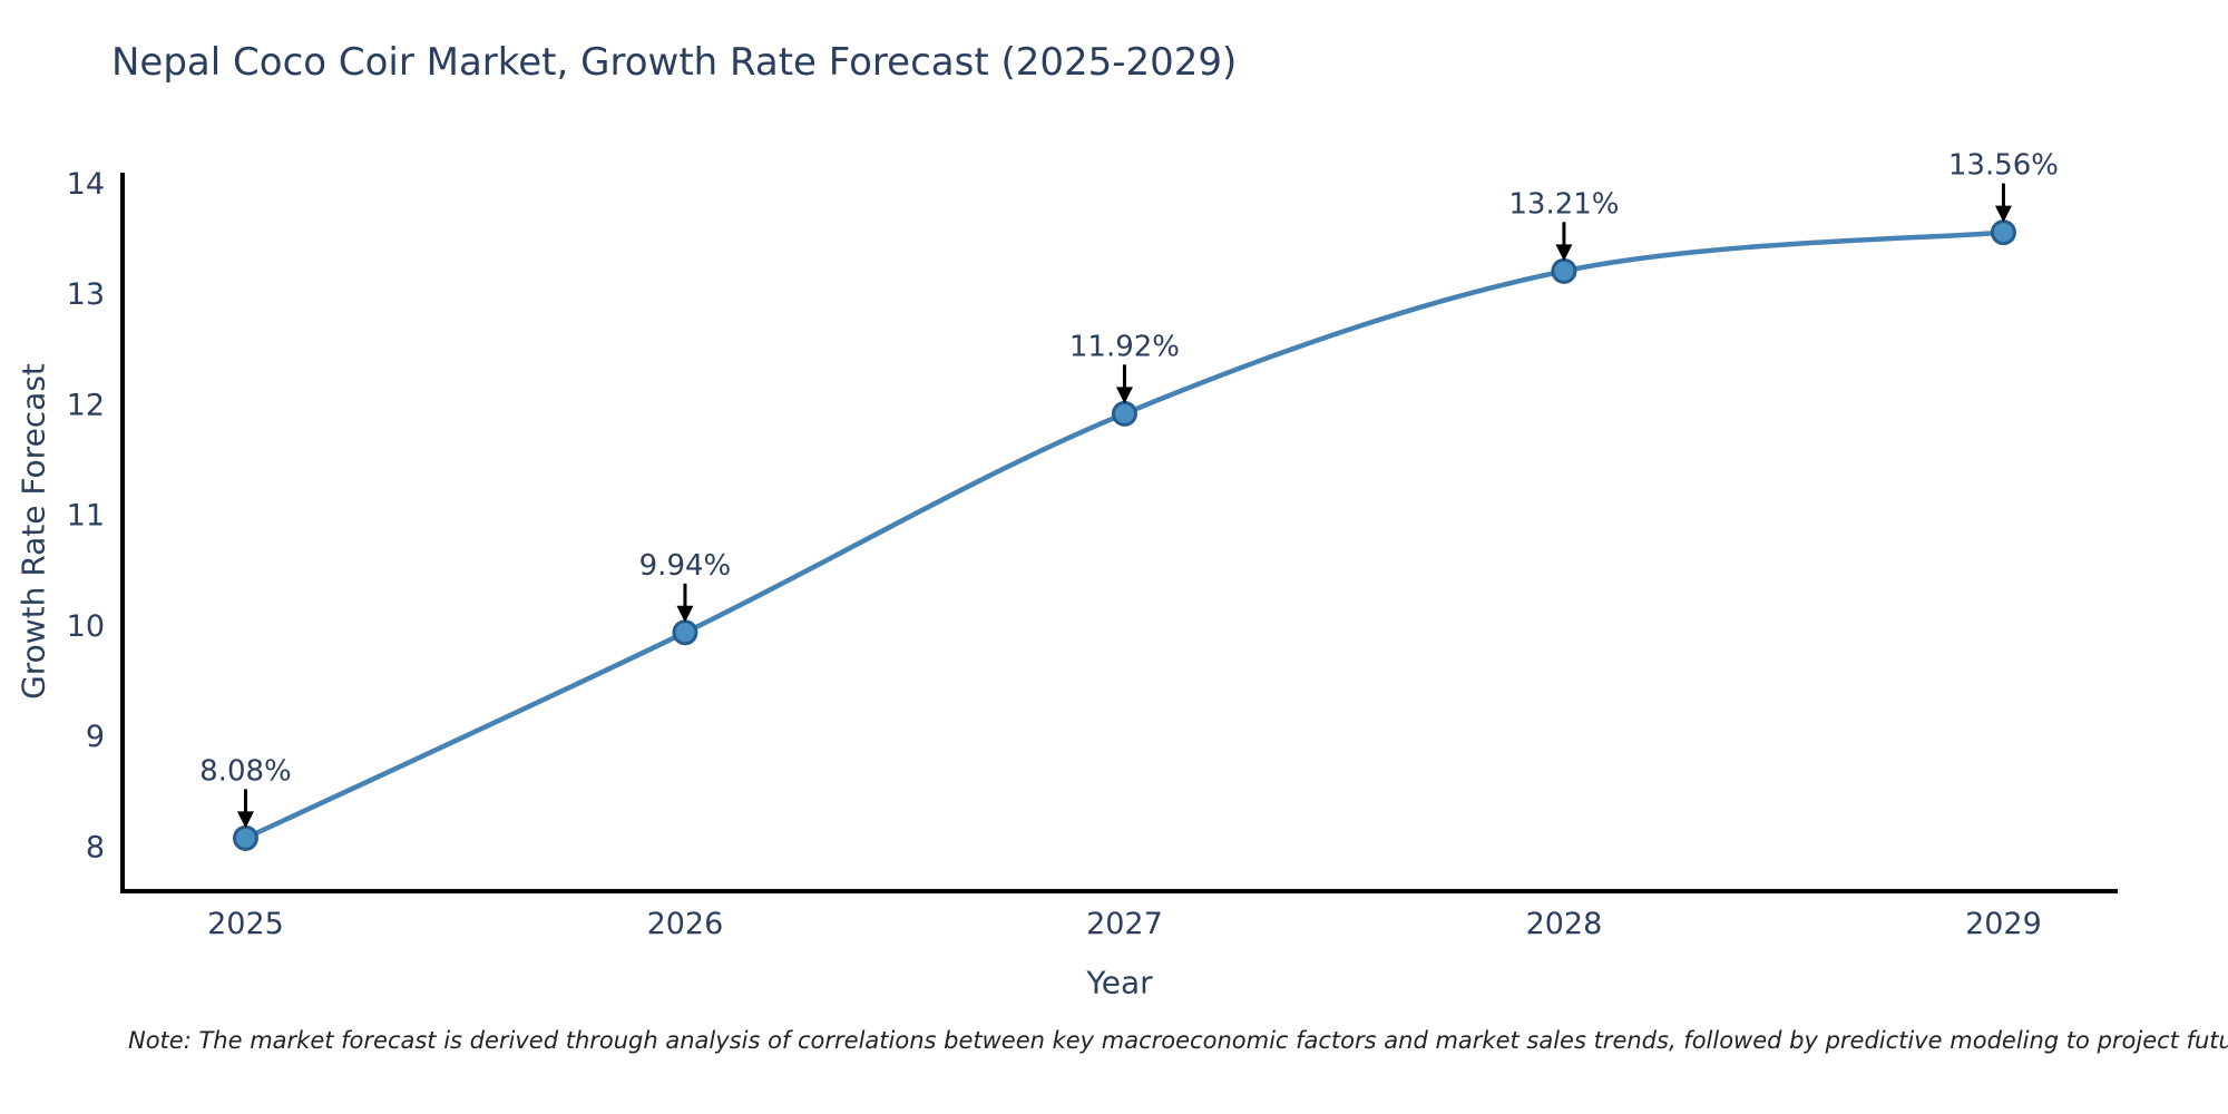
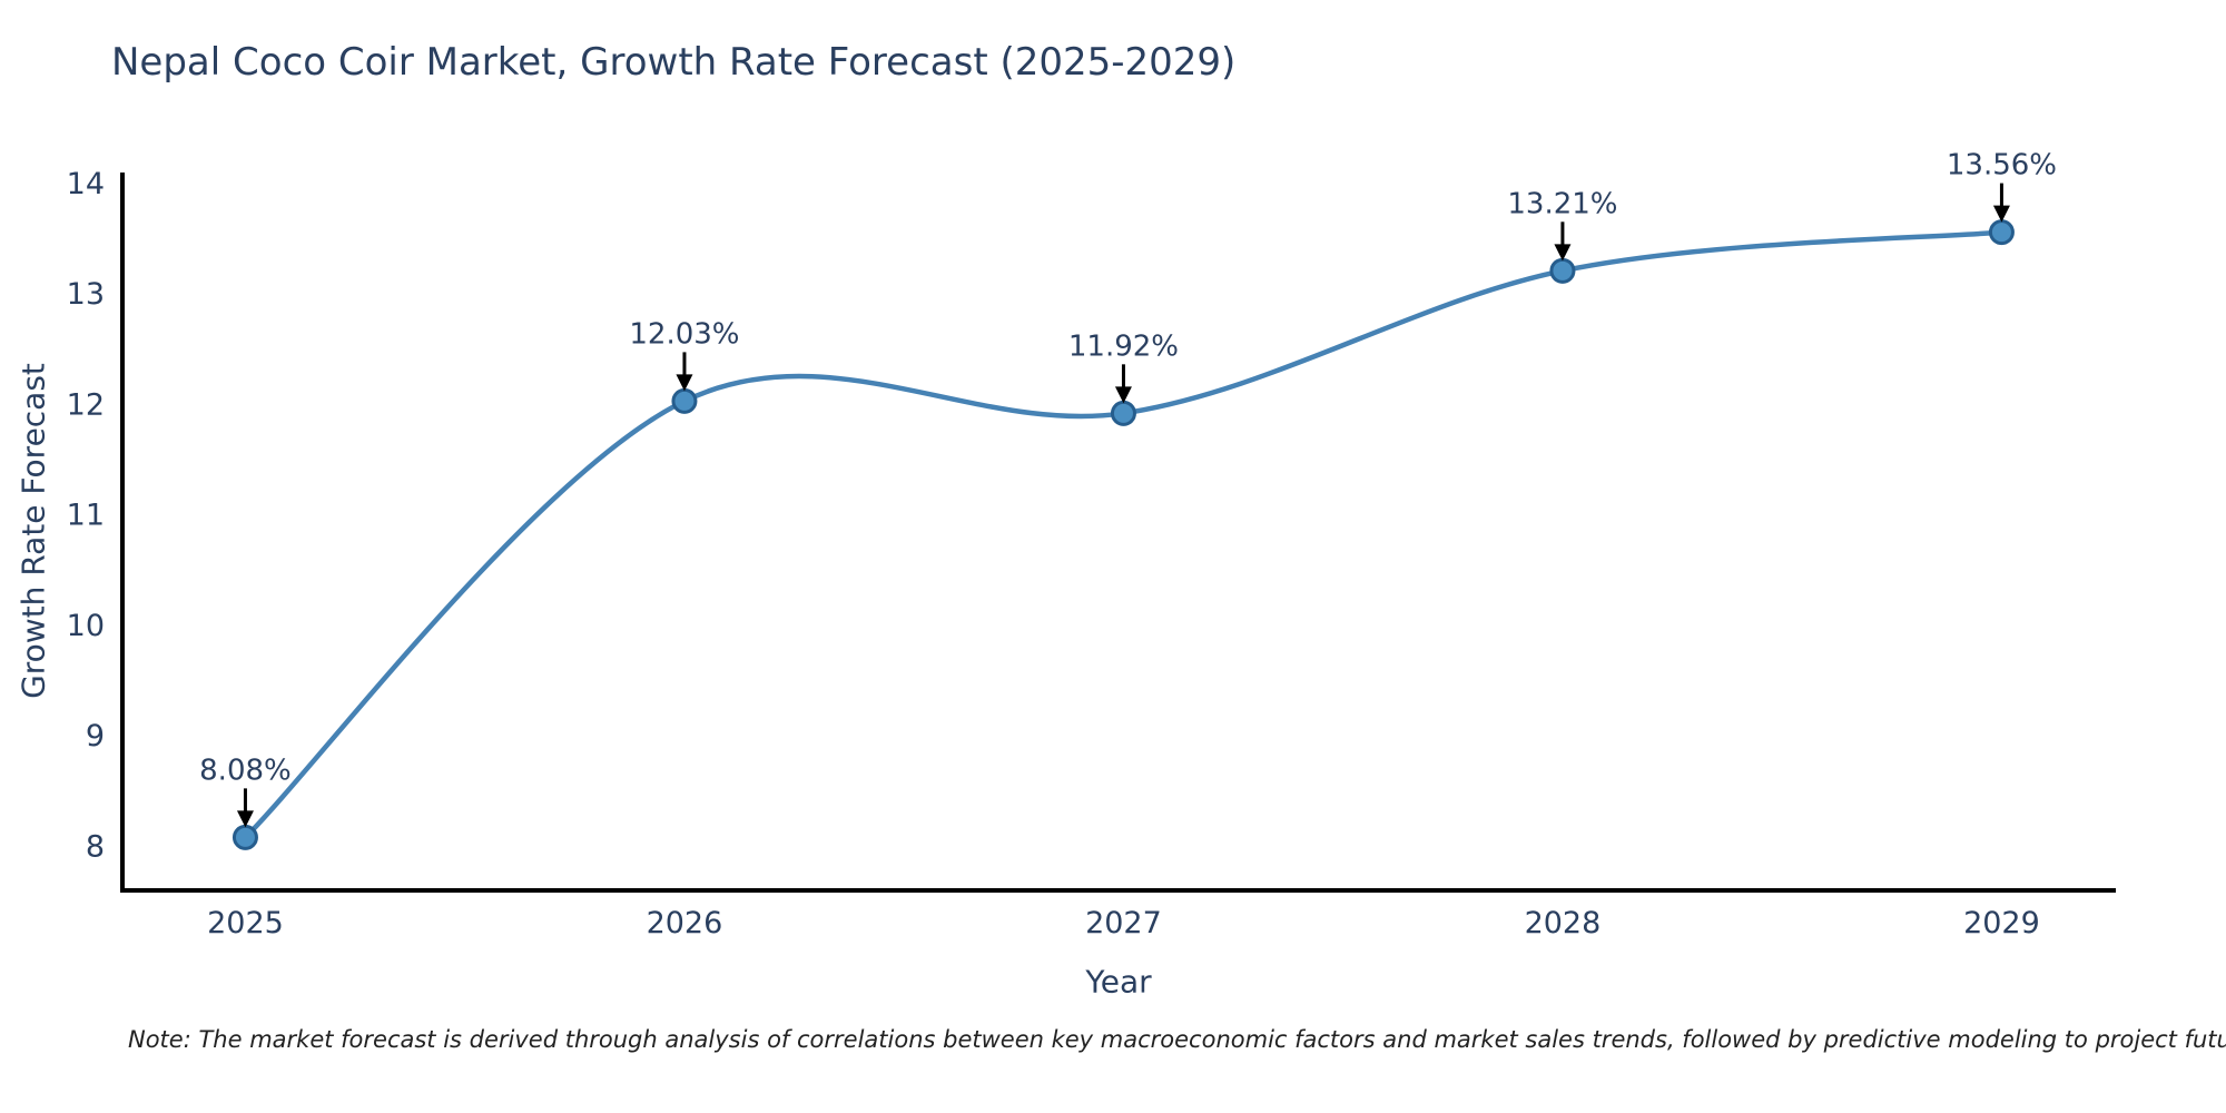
2026: 9.94% -> 12.03%
